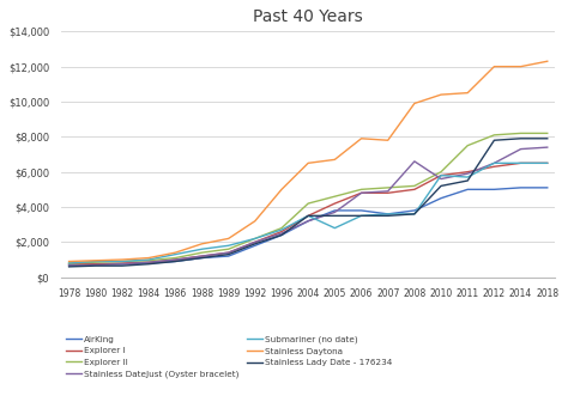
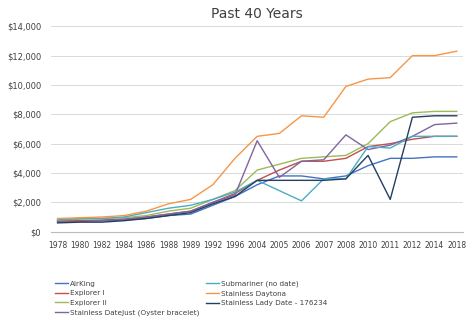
Stainless DateJust (Oyster bracelet)/2004: $3,200 -> $6,200
Submariner (no date)/2006: $3,500 -> $2,100
Stainless Lady Date - 176234/2011: $5,500 -> $2,200
